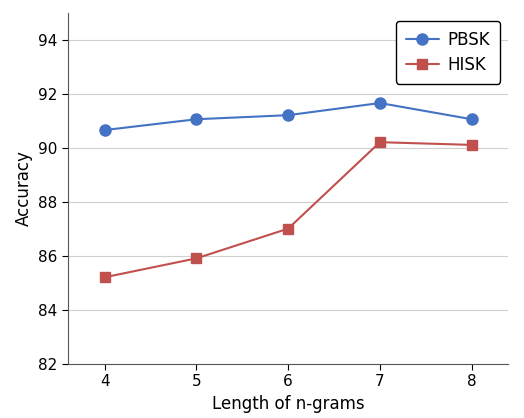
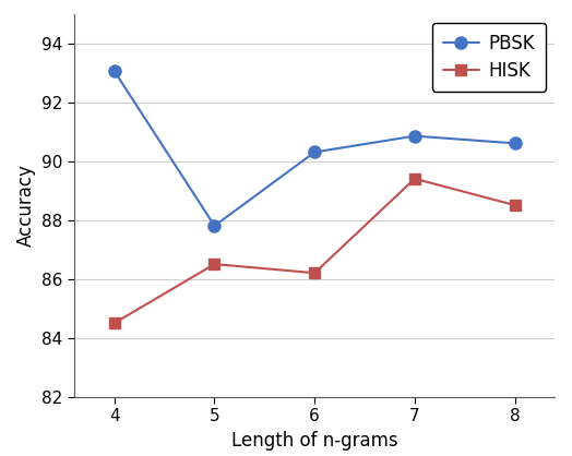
PBSK/4: 90.65 -> 93.05
HISK/4: 85.2 -> 84.5
PBSK/5: 91.05 -> 87.80
HISK/5: 85.9 -> 86.5
PBSK/6: 91.20 -> 90.30
HISK/6: 87.0 -> 86.2
PBSK/7: 91.65 -> 90.85
HISK/7: 90.2 -> 89.4
PBSK/8: 91.05 -> 90.60
HISK/8: 90.1 -> 88.5
